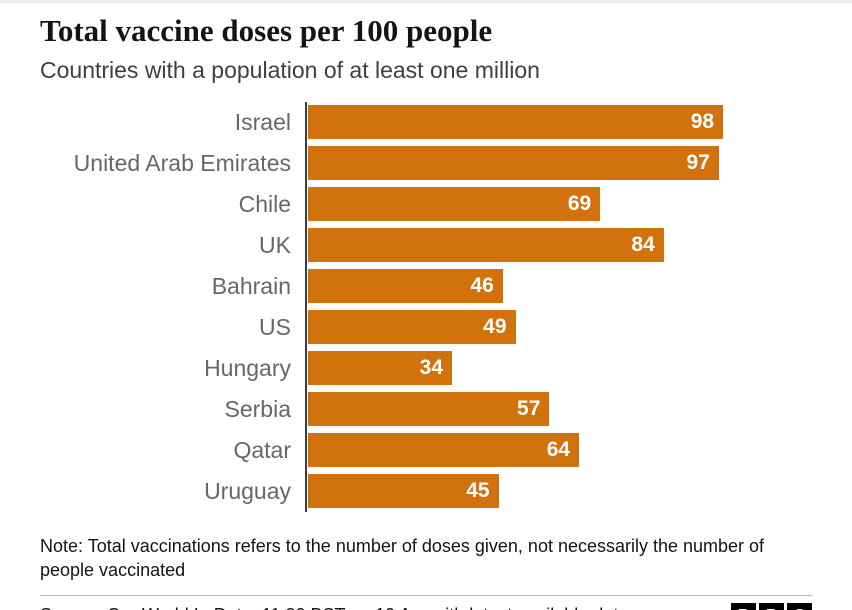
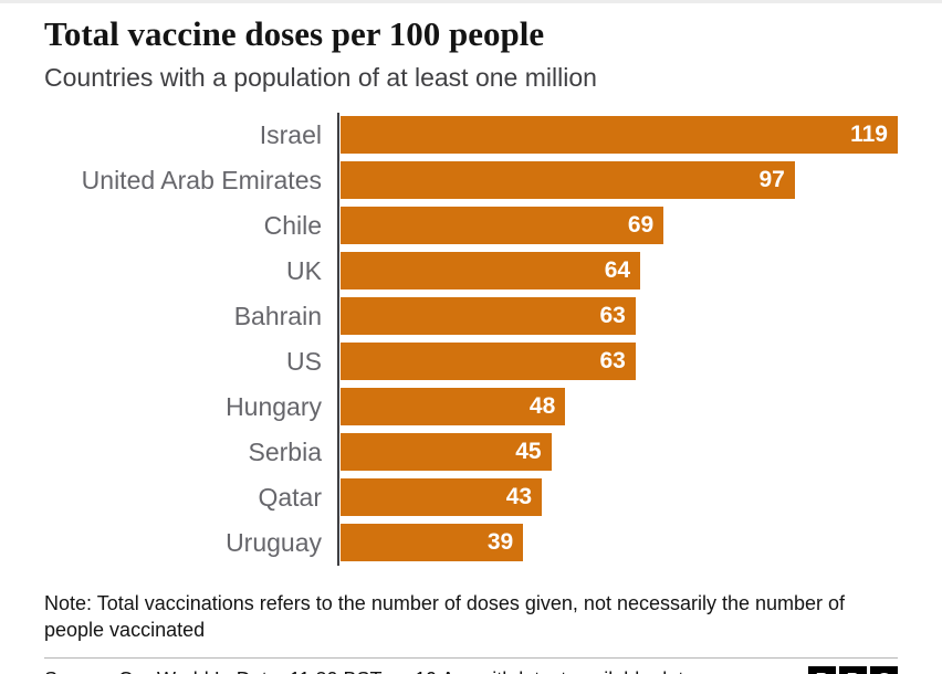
Israel: 98 -> 119
UK: 84 -> 64
Bahrain: 46 -> 63
US: 49 -> 63
Hungary: 34 -> 48
Serbia: 57 -> 45
Qatar: 64 -> 43
Uruguay: 45 -> 39
